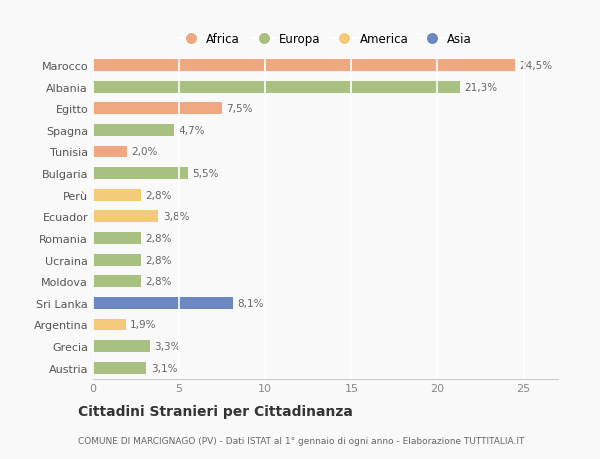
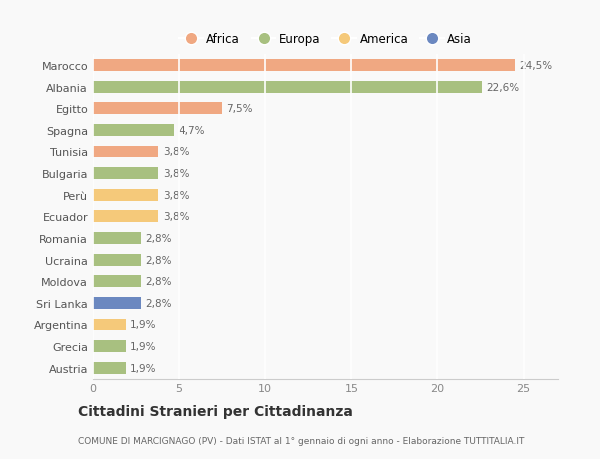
Albania: 21,3% -> 22,6%
Tunisia: 2,0% -> 3,8%
Bulgaria: 5,5% -> 3,8%
Perù: 2,8% -> 3,8%
Sri Lanka: 8,1% -> 2,8%
Grecia: 3,3% -> 1,9%
Austria: 3,1% -> 1,9%
